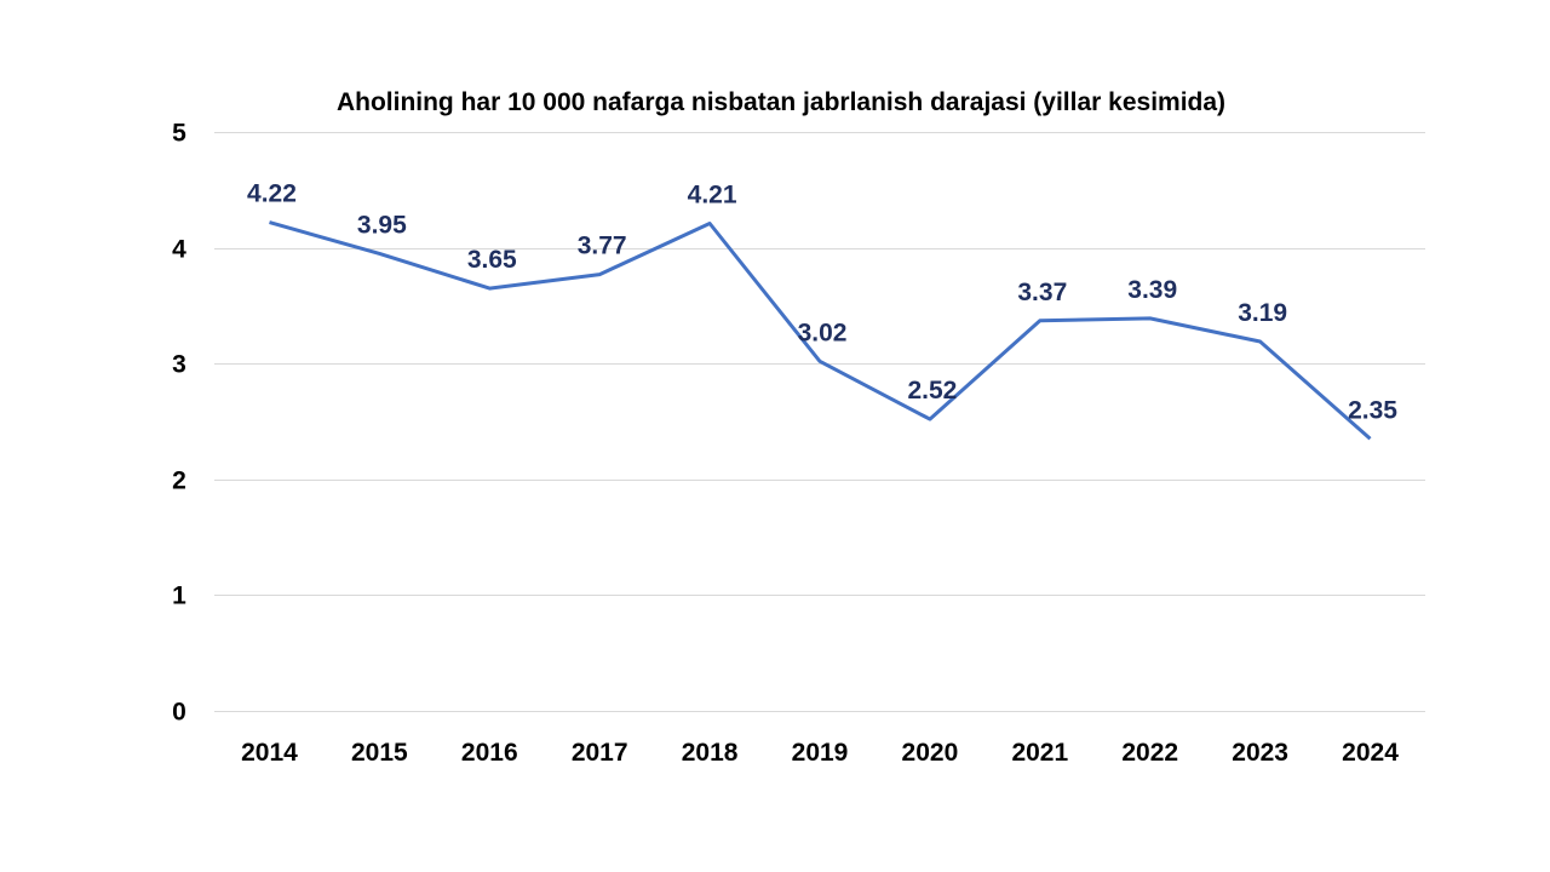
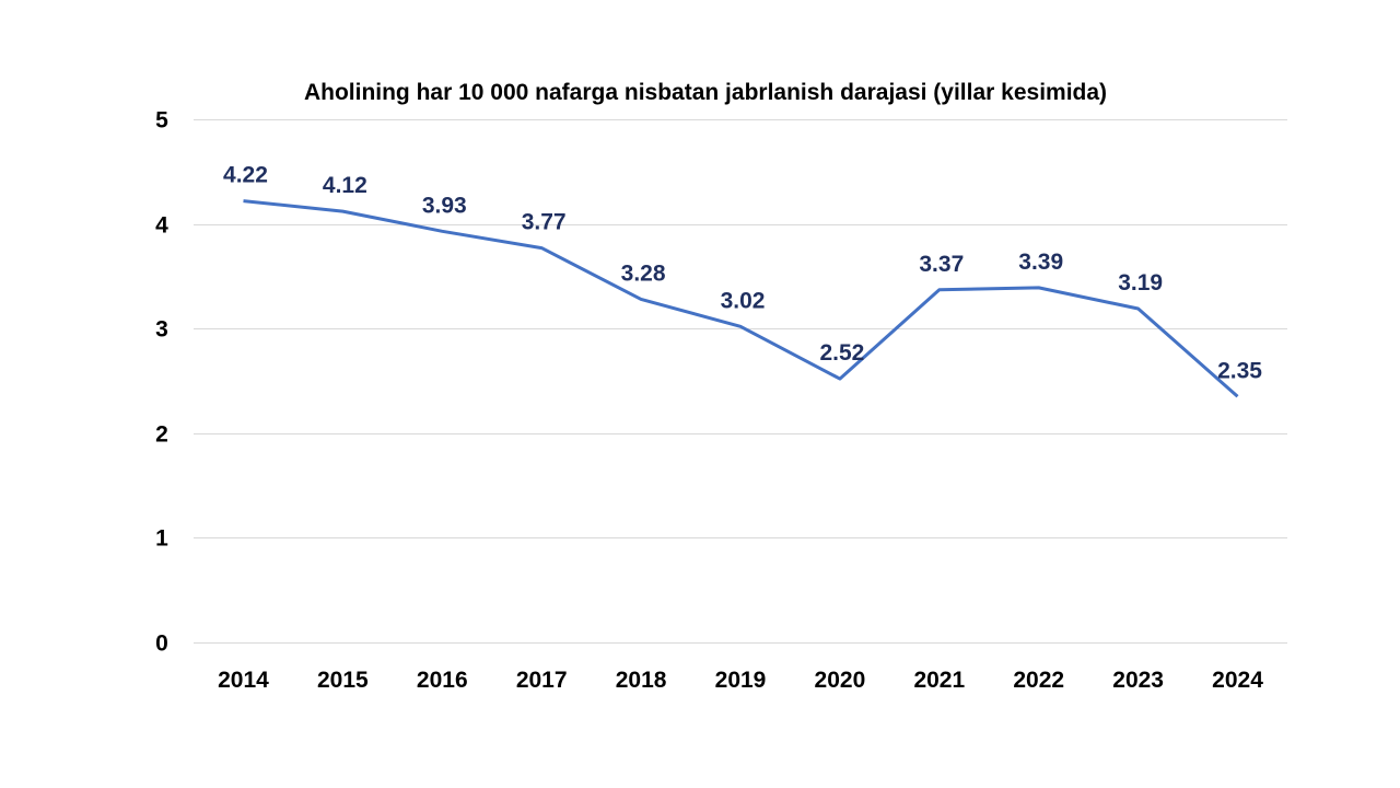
2015: 3.95 -> 4.12
2016: 3.65 -> 3.93
2018: 4.21 -> 3.28
